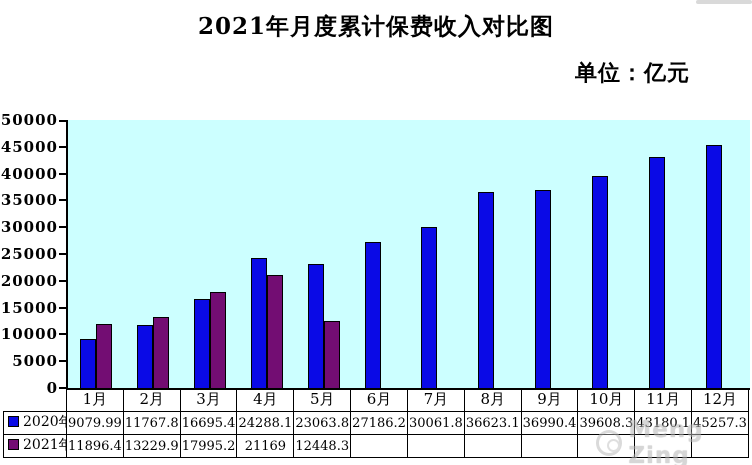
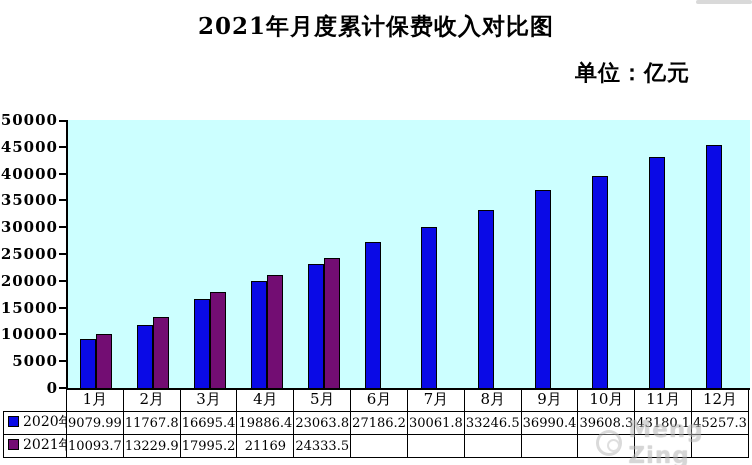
2021年/1月: 11896.4 -> 10093.7
2020年/4月: 24288.1 -> 19886.4
2021年/5月: 12448.3 -> 24333.5
2020年/8月: 36623.1 -> 33246.5
